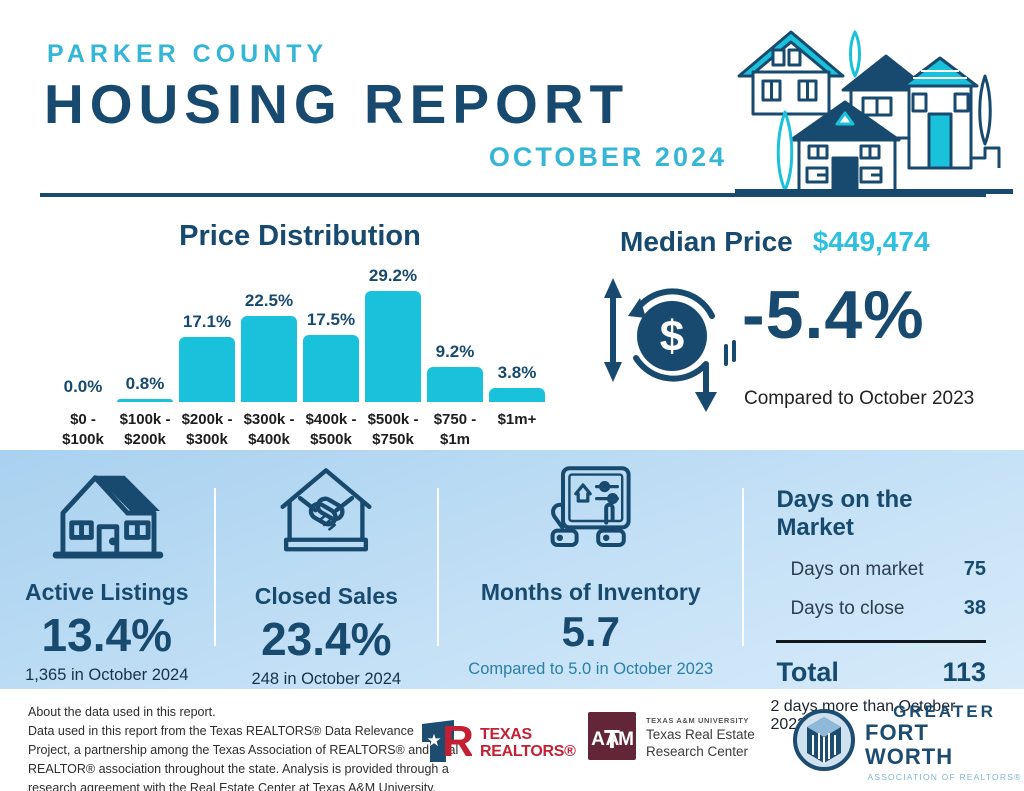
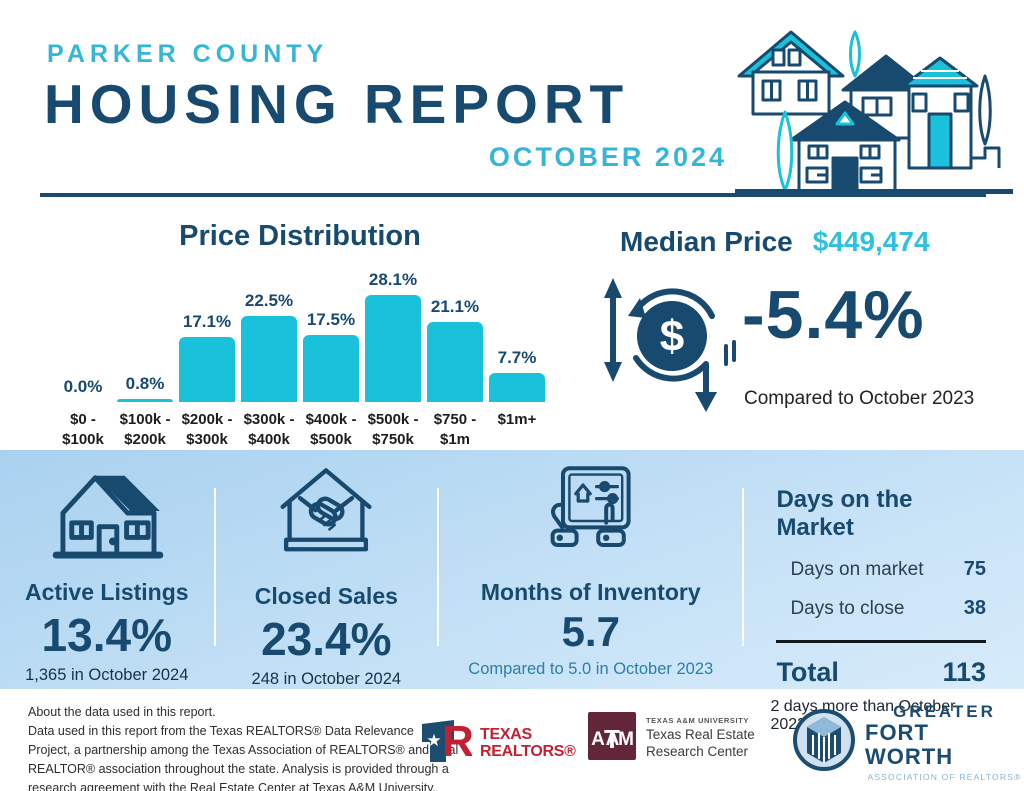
$500k - $750k: 29.2% -> 28.1%
$750 - $1m: 9.2% -> 21.1%
$1m+: 3.8% -> 7.7%
